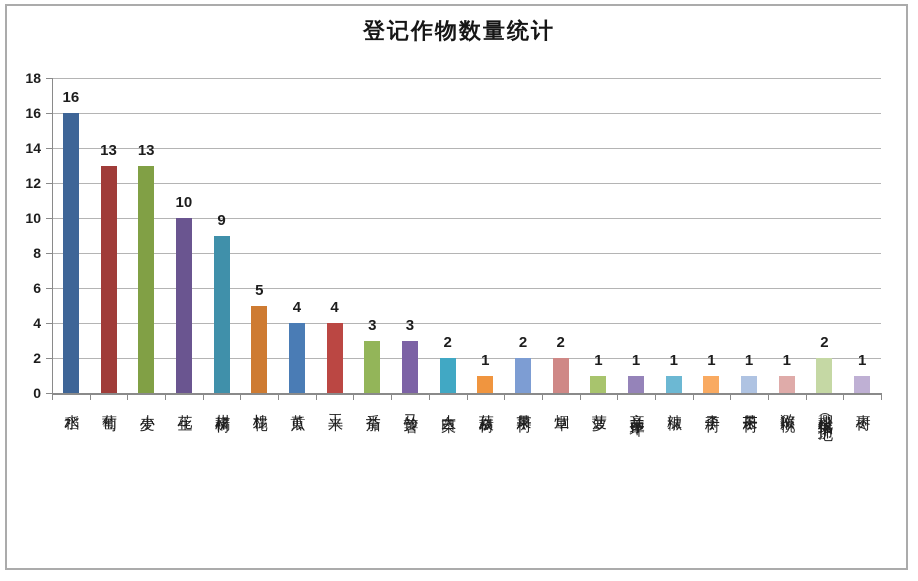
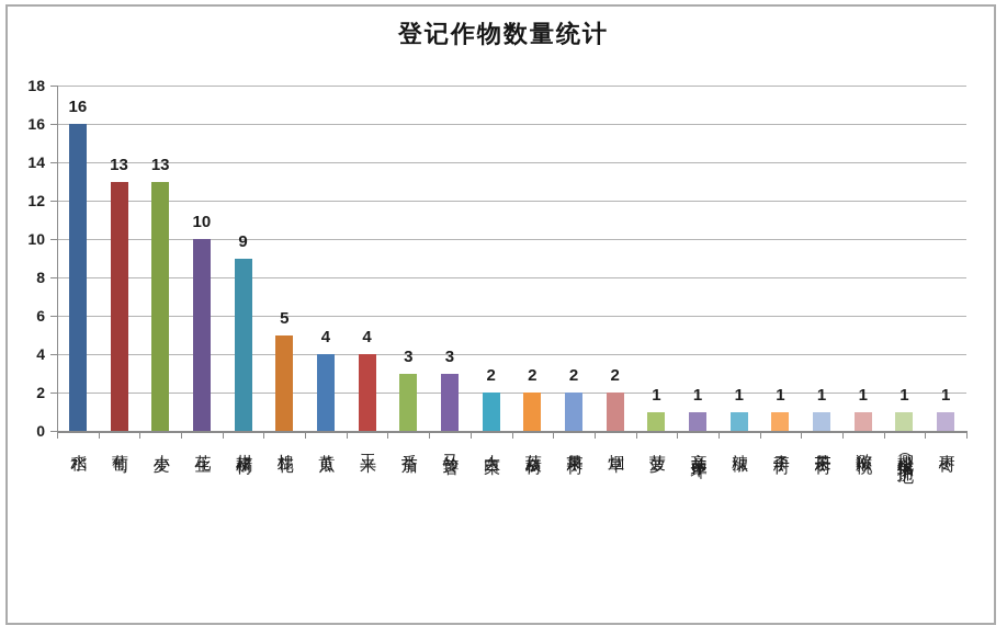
荔枝树: 1 -> 2
樱桃树（保护地）: 2 -> 1
